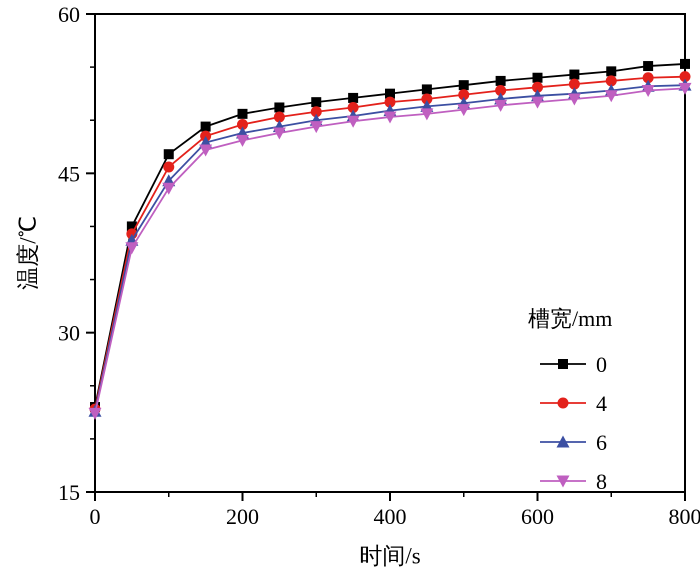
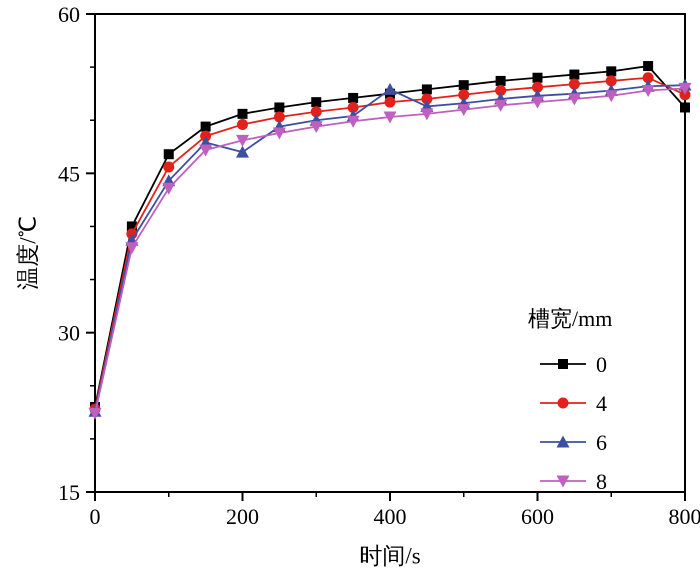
6/200: 48.8 -> 47.0
6/400: 50.9 -> 52.9
0/800: 55.3 -> 51.2
4/800: 54.1 -> 52.4
